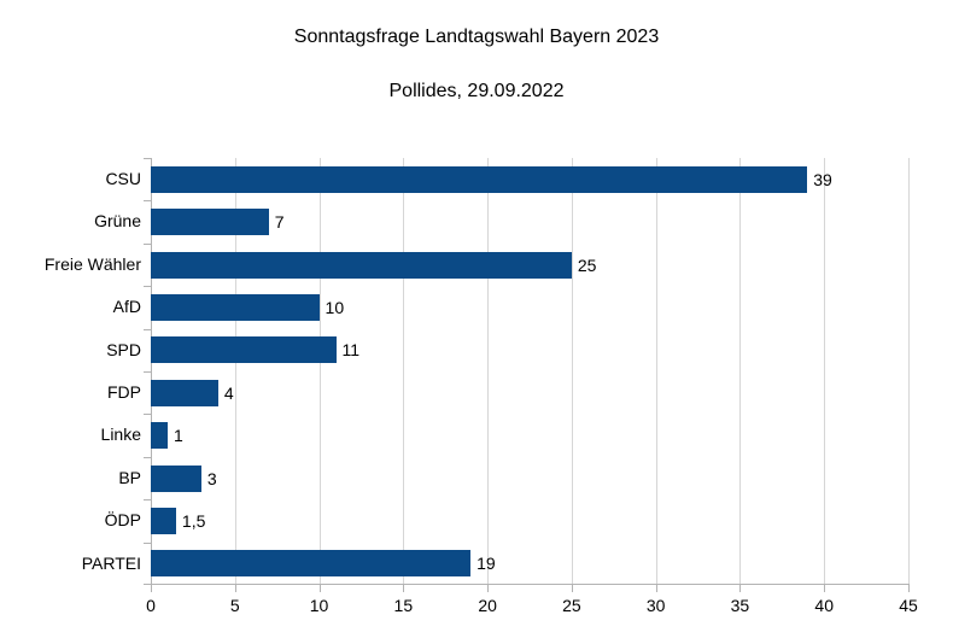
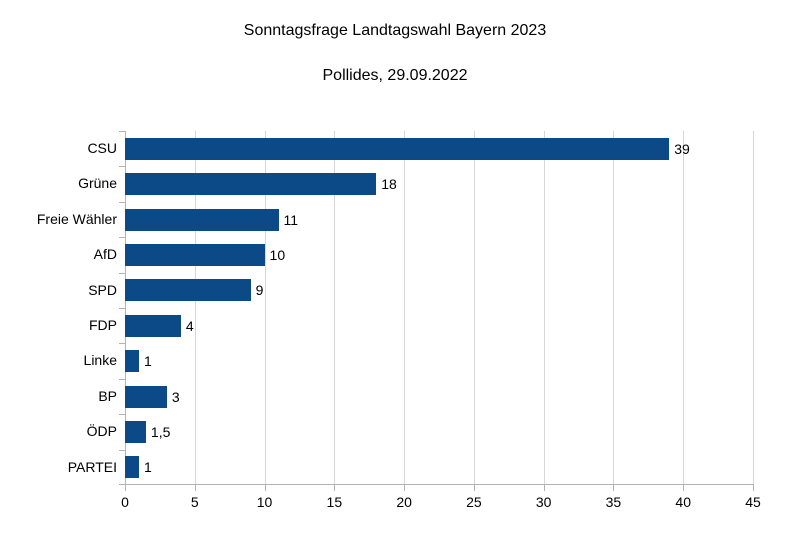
Grüne: 7 -> 18
Freie Wähler: 25 -> 11
SPD: 11 -> 9
PARTEI: 19 -> 1
